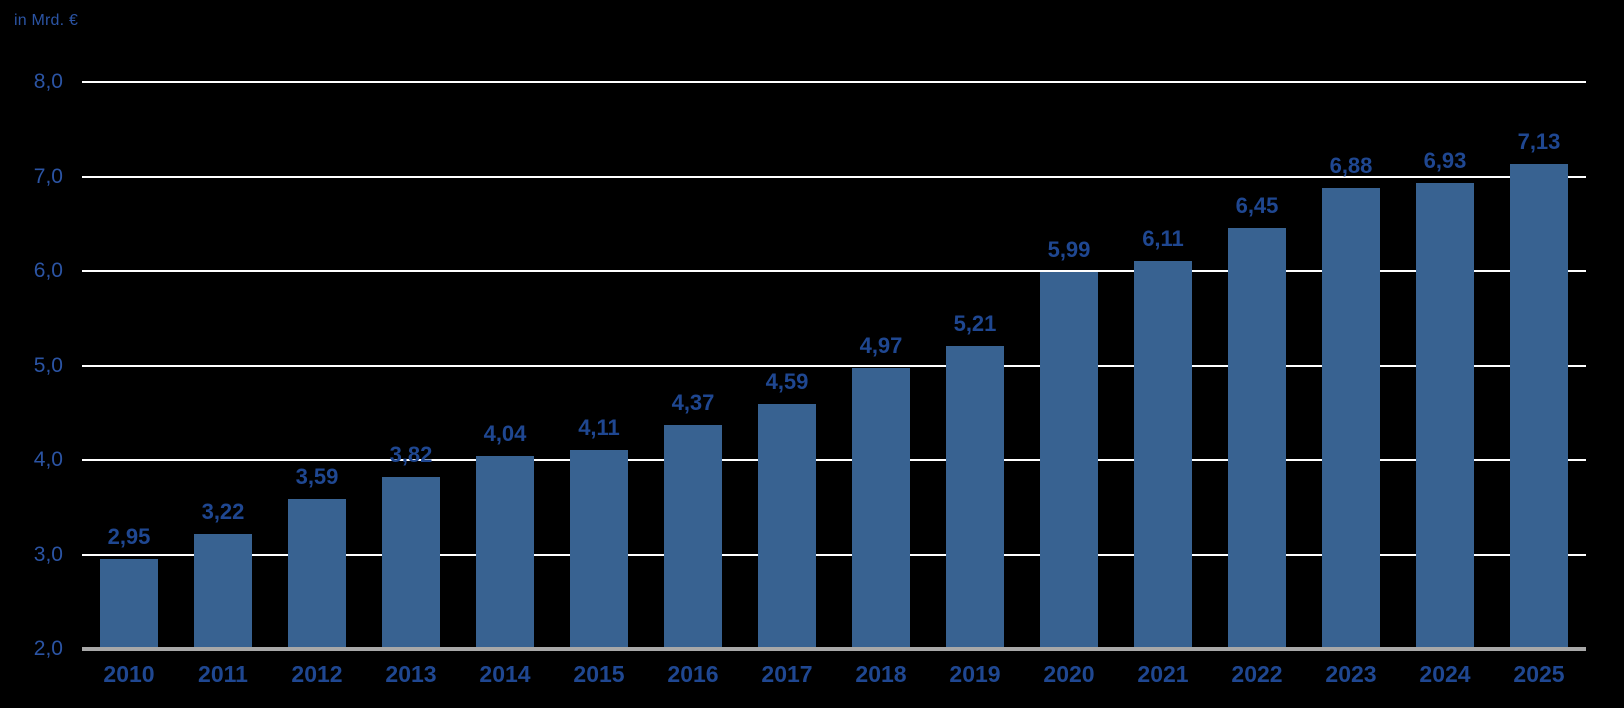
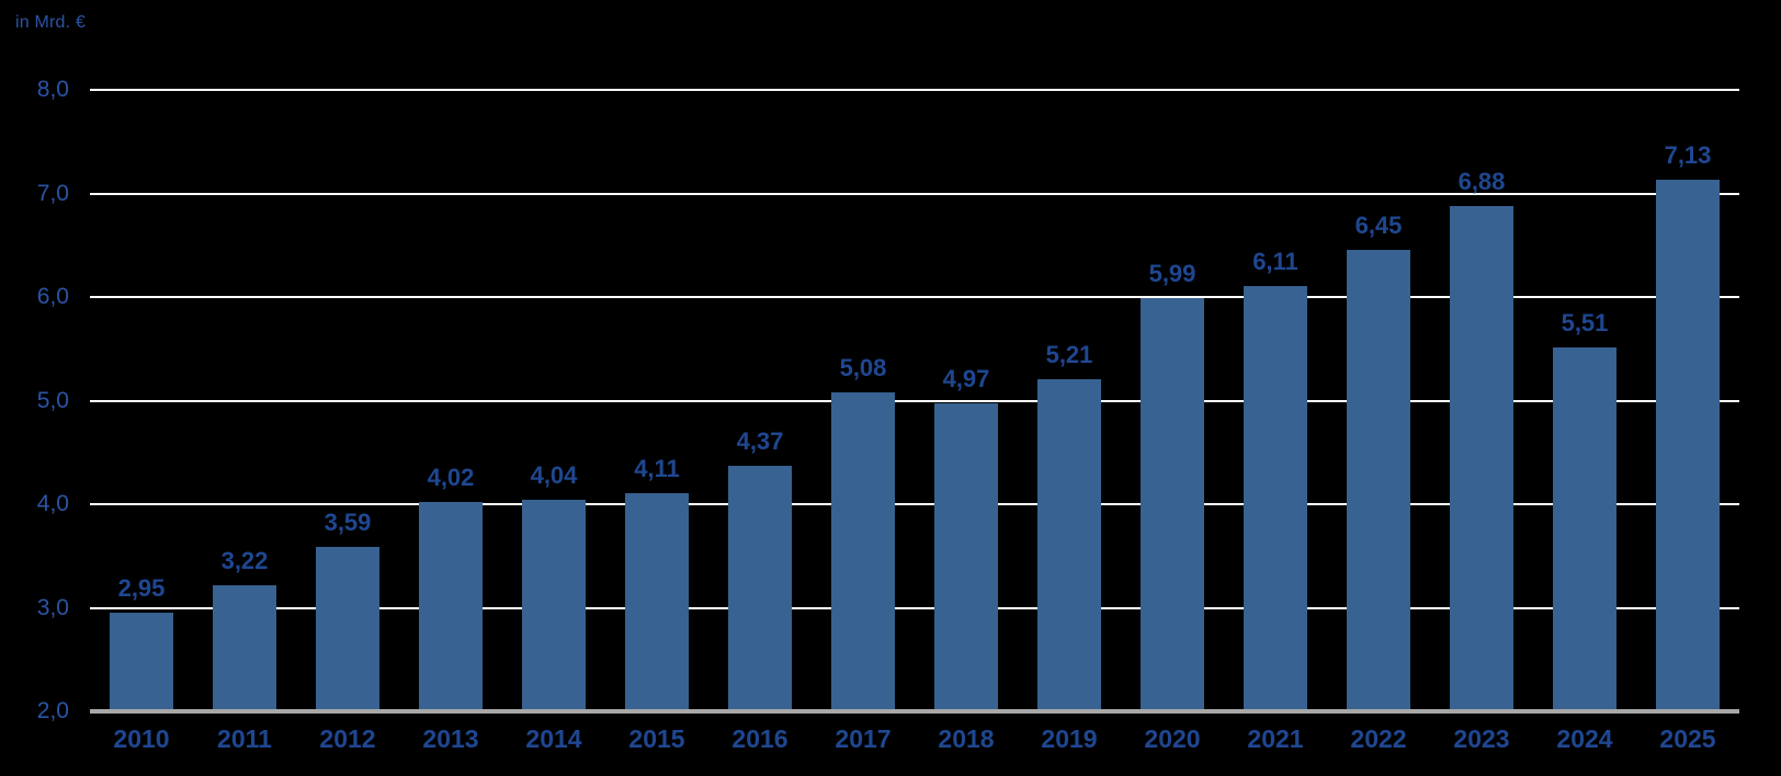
2013: 3,82 -> 4,02
2017: 4,59 -> 5,08
2024: 6,93 -> 5,51
